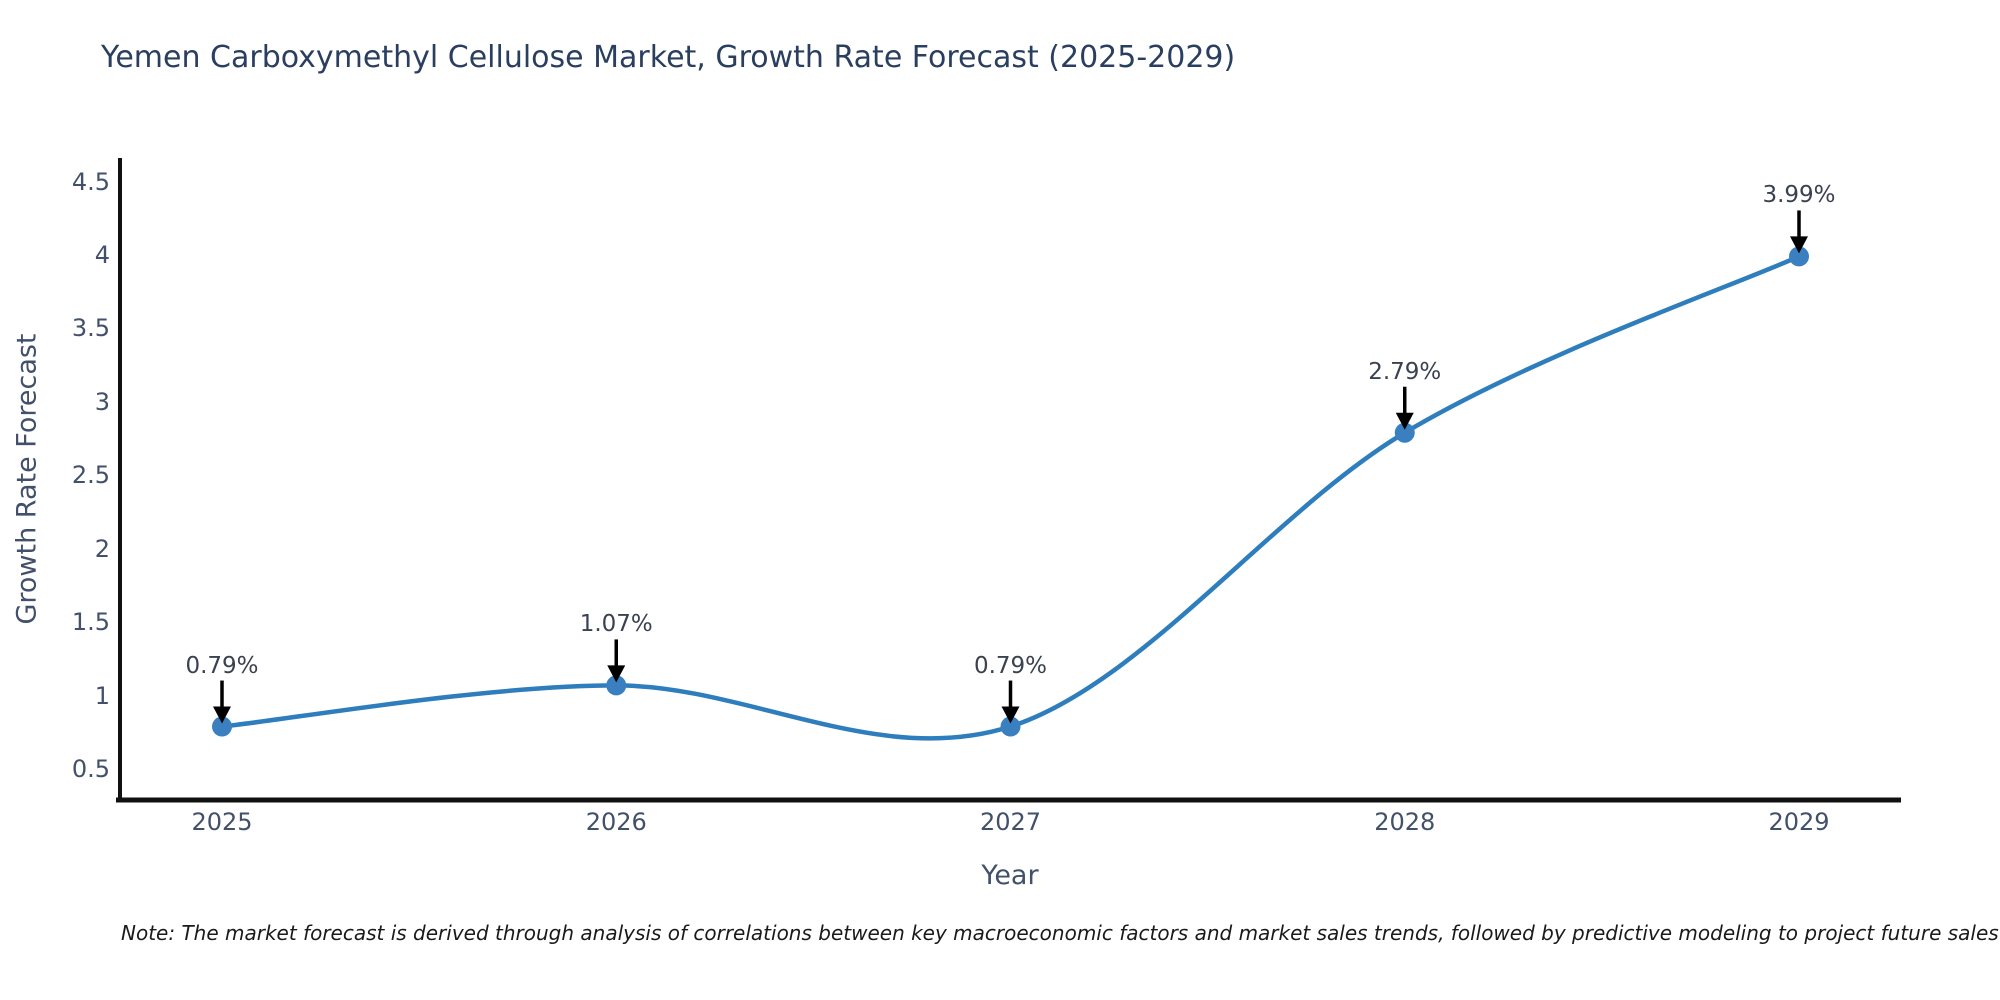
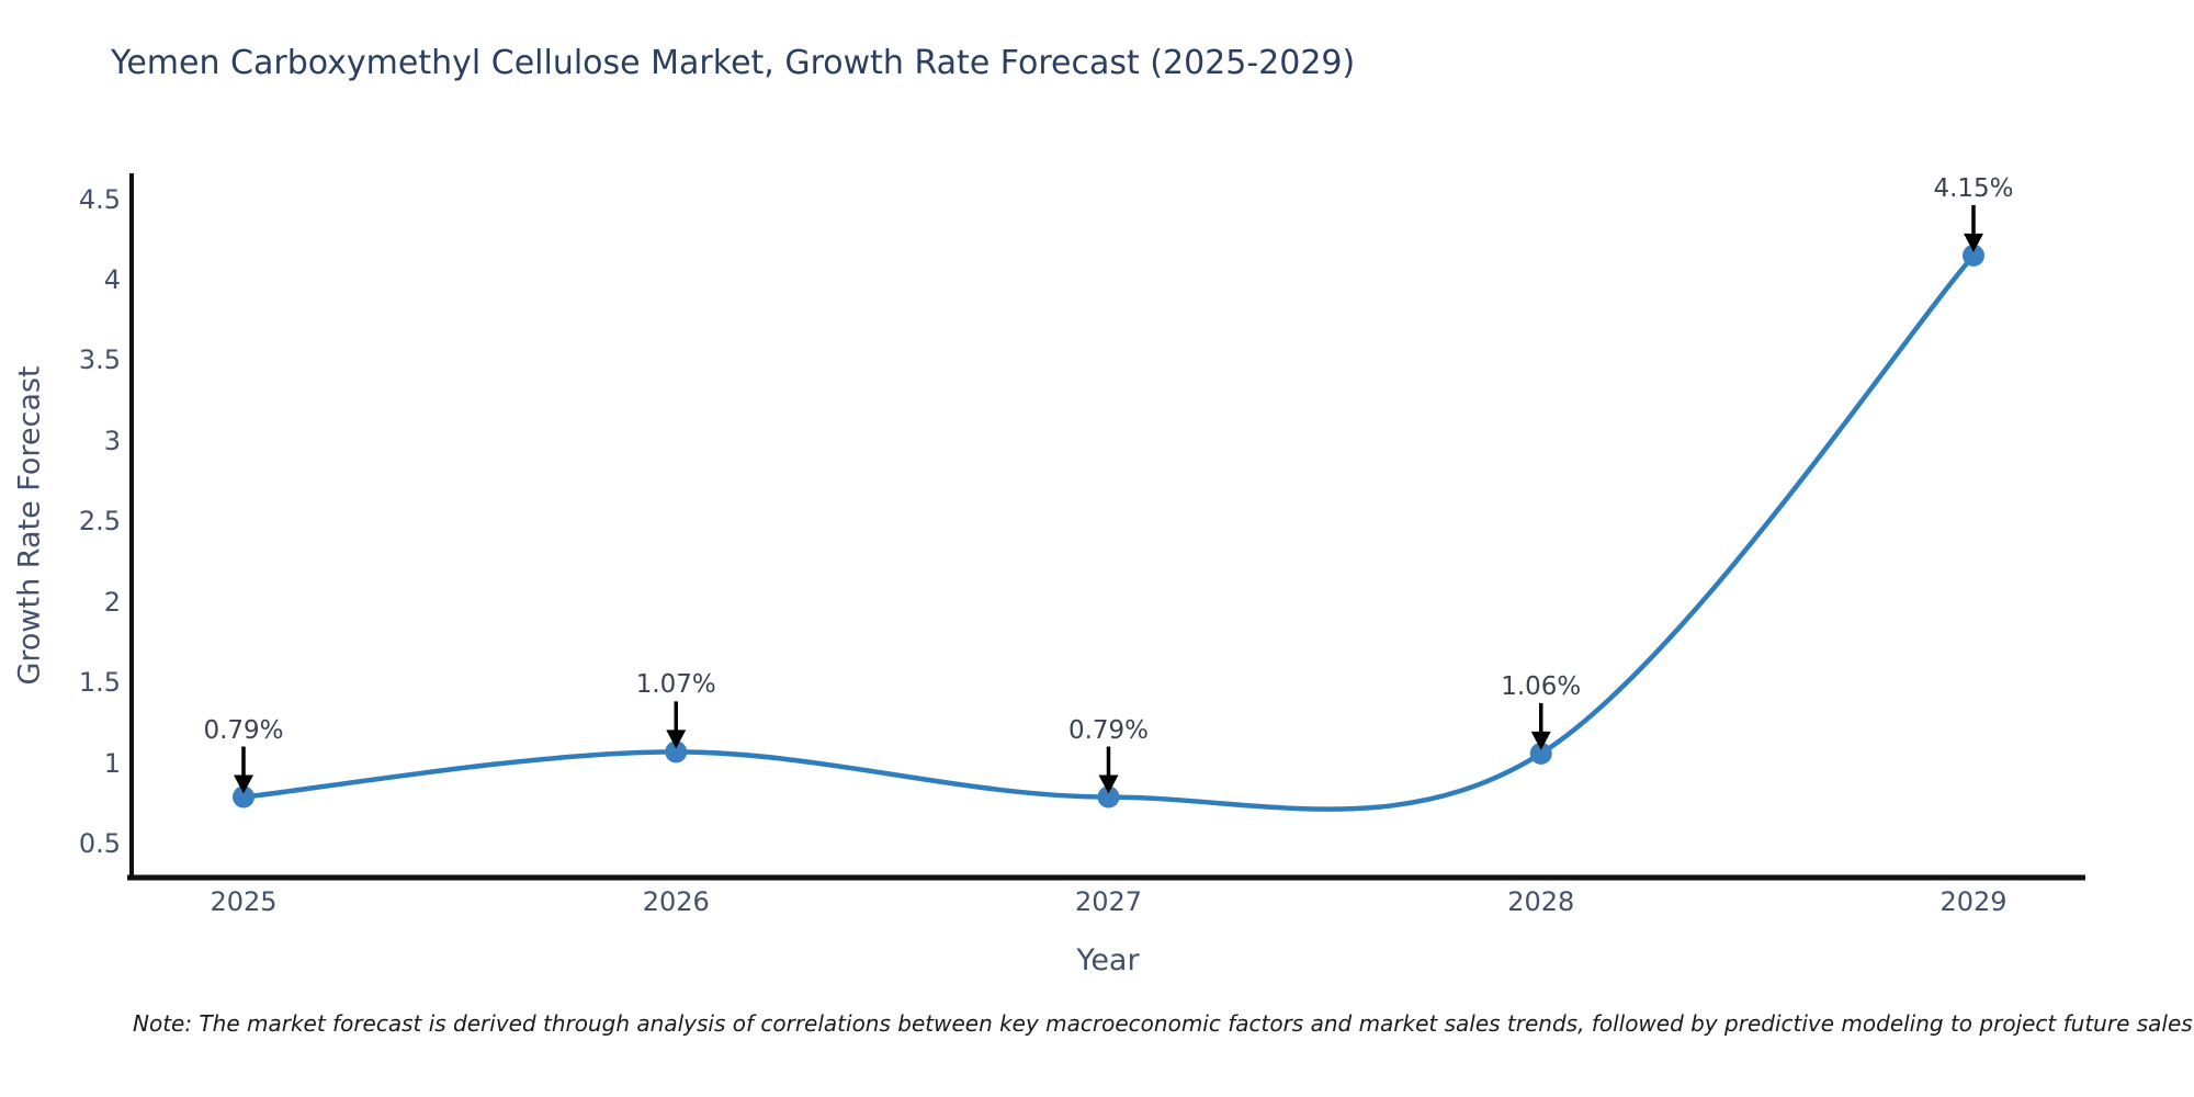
2028: 2.79% -> 1.06%
2029: 3.99% -> 4.15%
